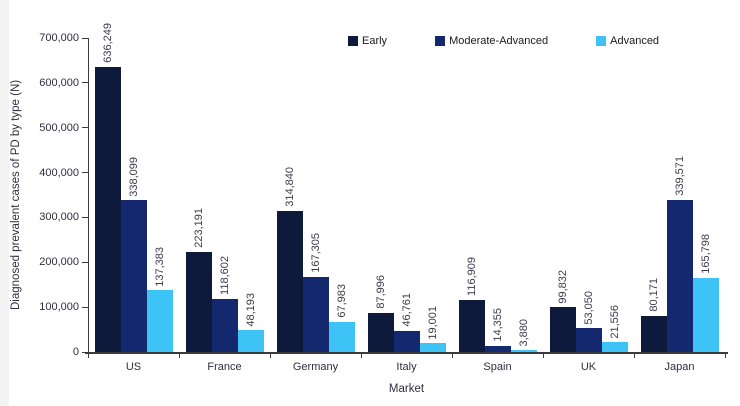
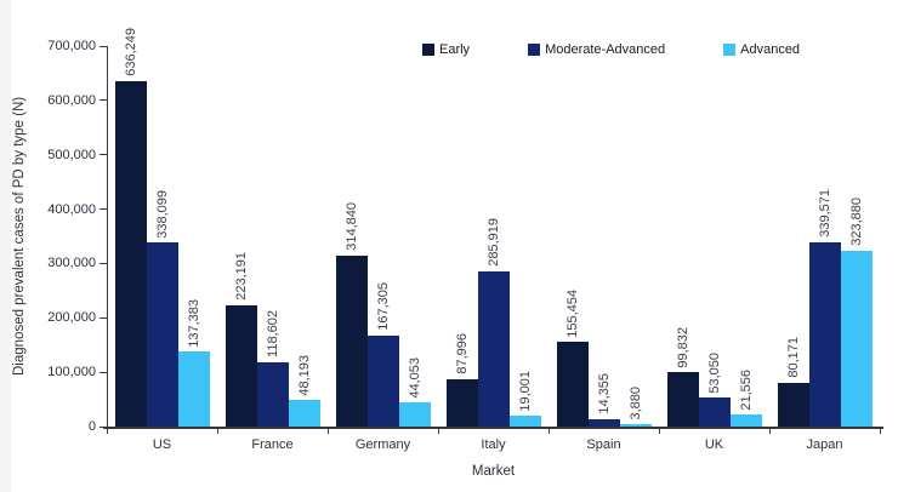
Advanced/Germany: 67,983 -> 44,053
Moderate-Advanced/Italy: 46,761 -> 285,919
Early/Spain: 116,909 -> 155,454
Advanced/Japan: 165,798 -> 323,880
